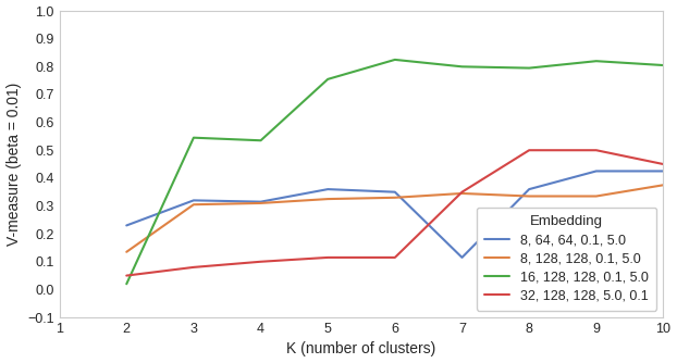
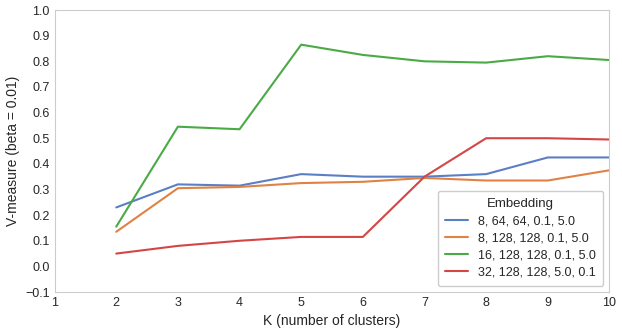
16, 128, 128, 0.1, 5.0/2: 0.020 -> 0.155
16, 128, 128, 0.1, 5.0/5: 0.755 -> 0.865
8, 64, 64, 0.1, 5.0/7: 0.115 -> 0.350
32, 128, 128, 5.0, 0.1/10: 0.450 -> 0.495
